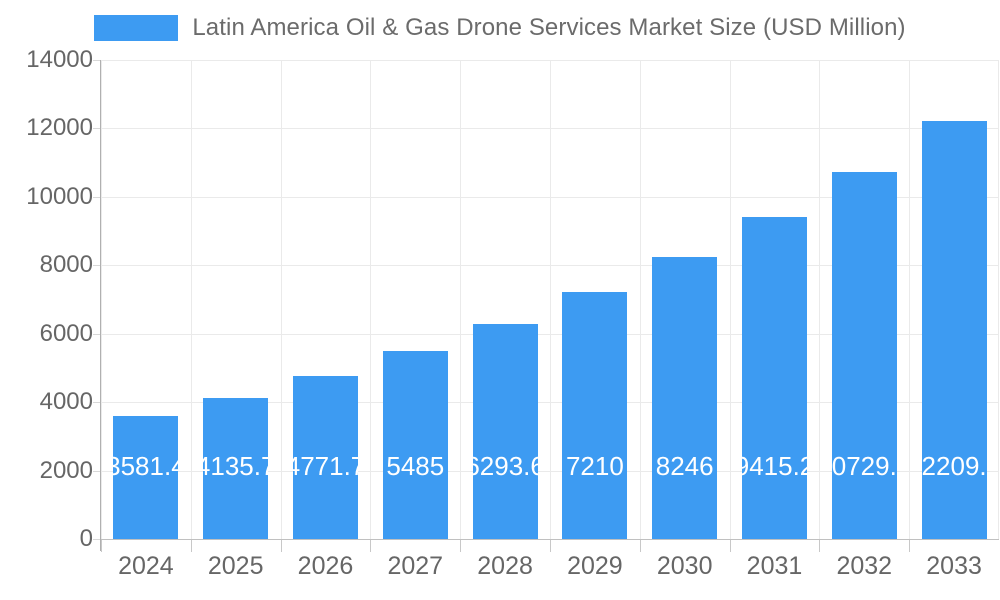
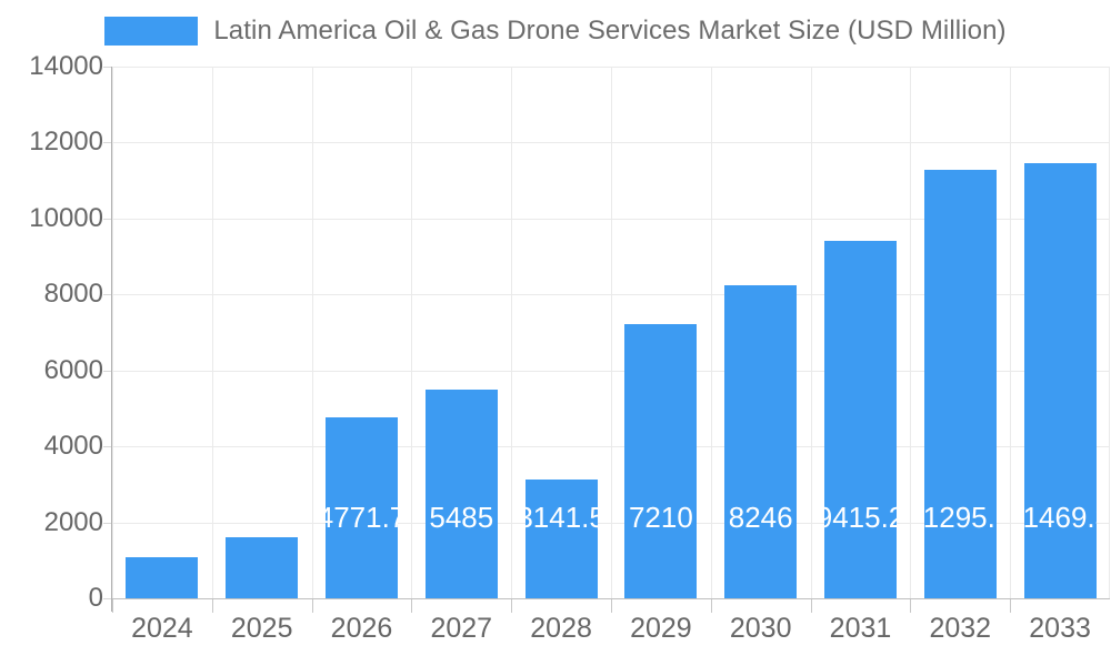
2024: 3581.4 -> 1079.4
2025: 4135.7 -> 1618.2
2028: 6293.6 -> 3141.5
2032: 10729.1 -> 11295.1
2033: 12209.2 -> 11469.3
